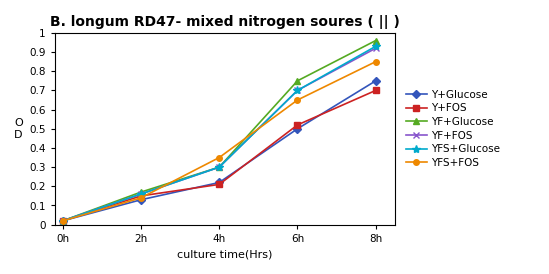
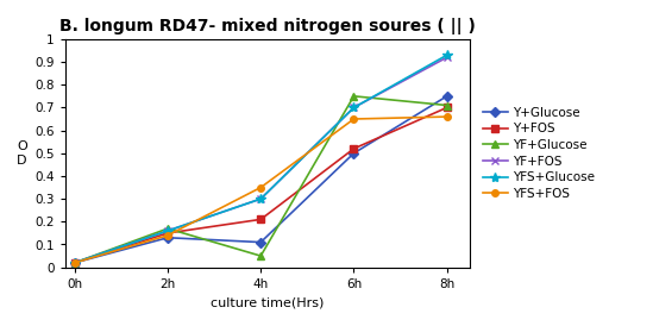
Y+Glucose/4h: 0.22 -> 0.11
YF+Glucose/4h: 0.30 -> 0.05
YF+Glucose/8h: 0.96 -> 0.71
YFS+FOS/8h: 0.85 -> 0.66
